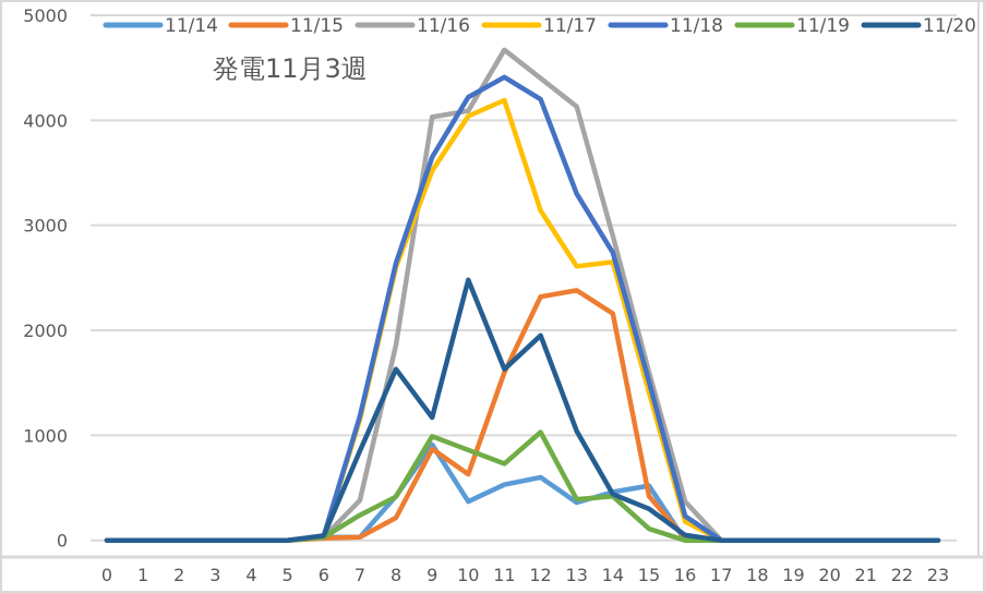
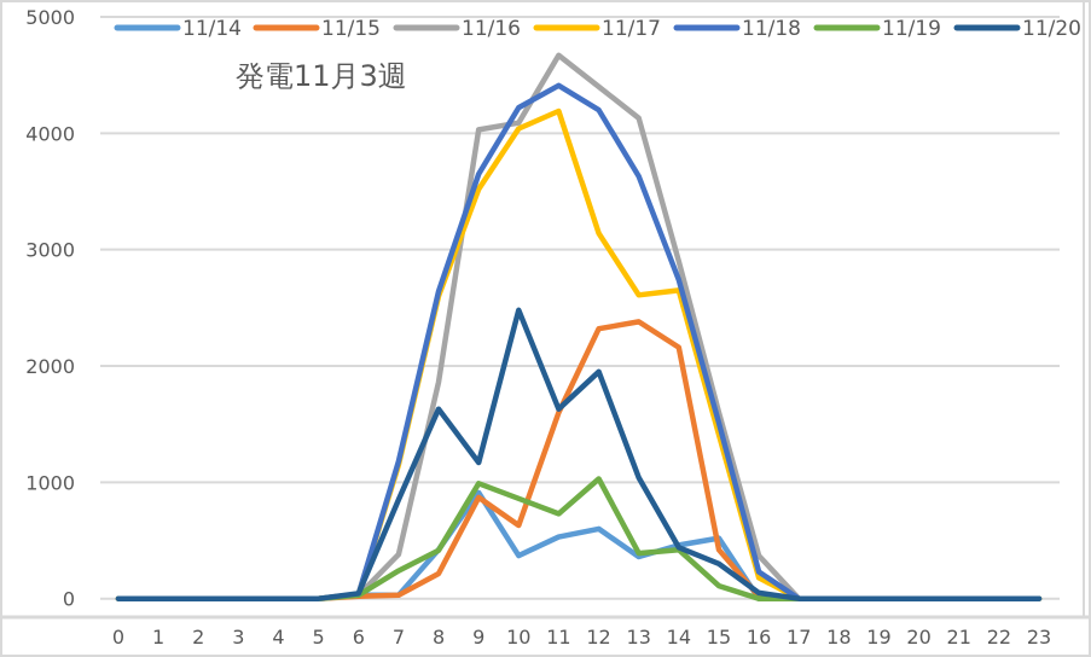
11/18/13: 3300 -> 3600
